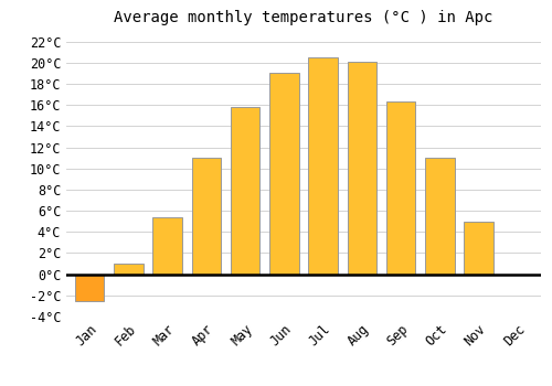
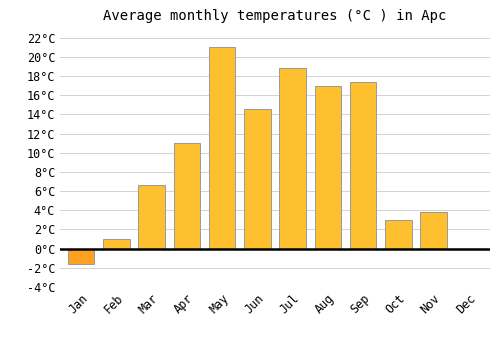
Jan: -2.5°C -> -1.6°C
Mar: 5.4°C -> 6.6°C
May: 15.8°C -> 21.0°C
Jun: 19.0°C -> 14.6°C
Jul: 20.5°C -> 18.8°C
Aug: 20.1°C -> 17.0°C
Sep: 16.3°C -> 17.4°C
Oct: 11.0°C -> 3.0°C
Nov: 5.0°C -> 3.8°C
